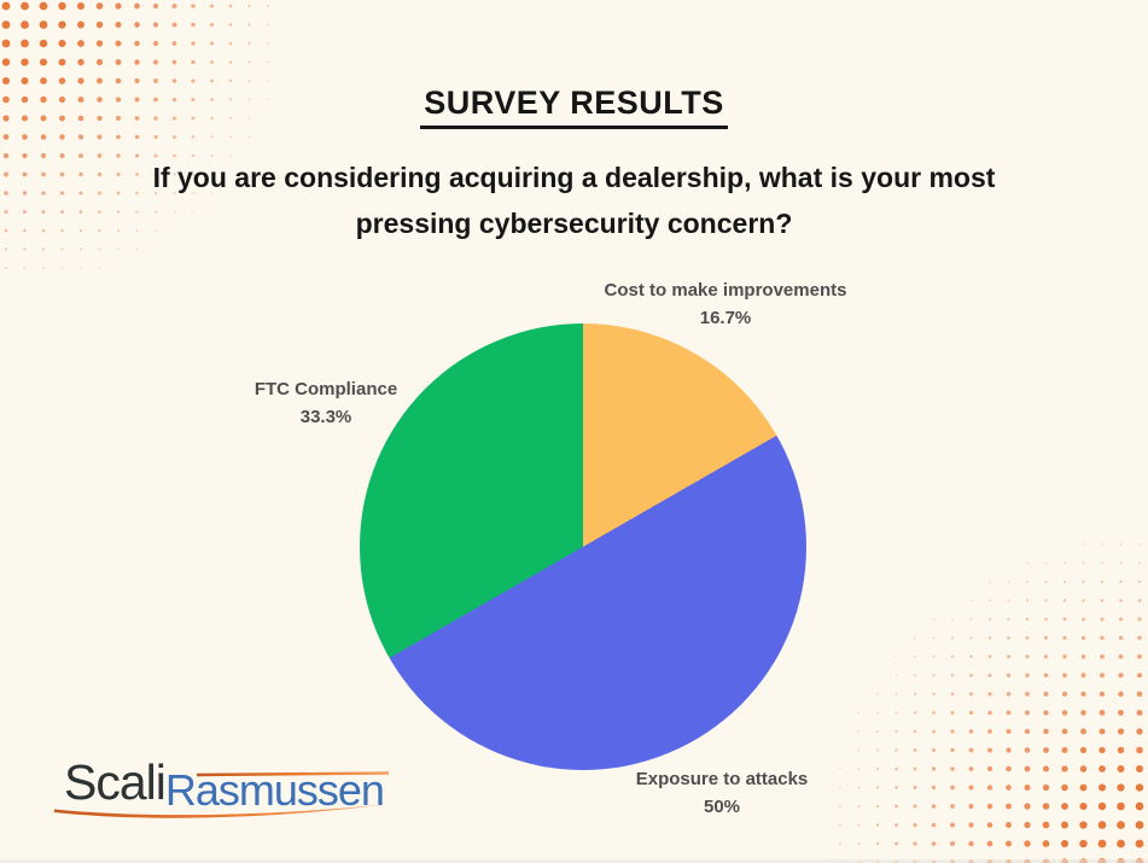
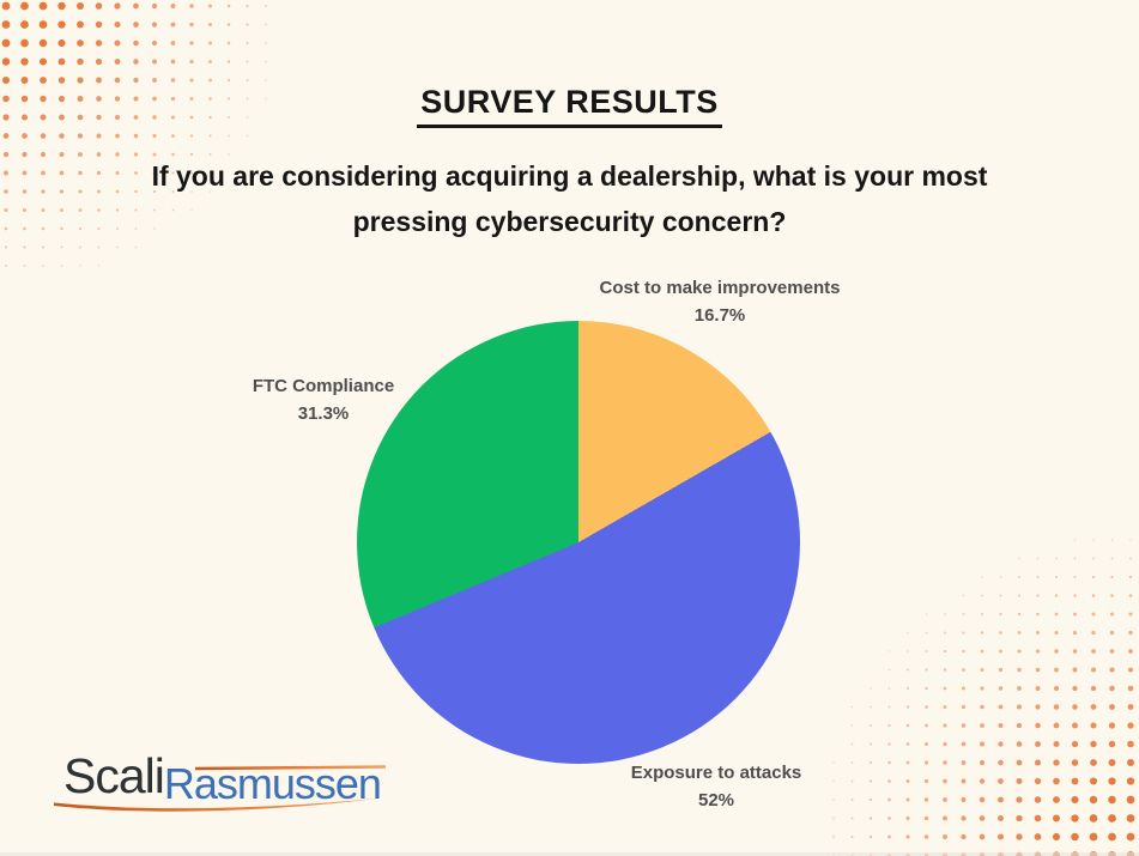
Exposure to attacks: 50% -> 52%
FTC Compliance: 33.3% -> 31.3%
